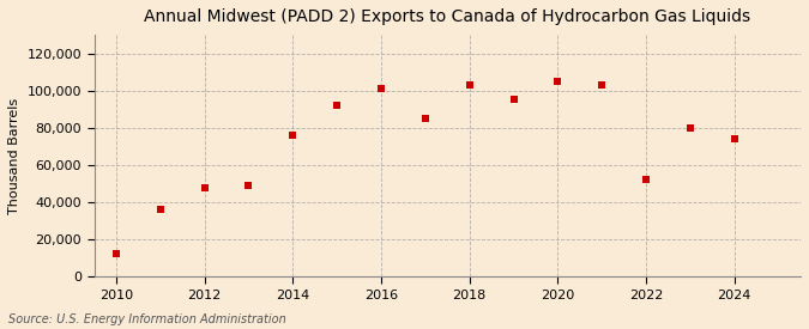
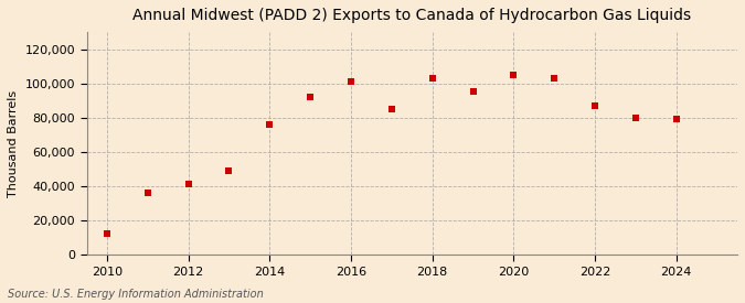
2012: 48,000 -> 41,000
2022: 52,000 -> 87,000
2024: 74,000 -> 79,000
